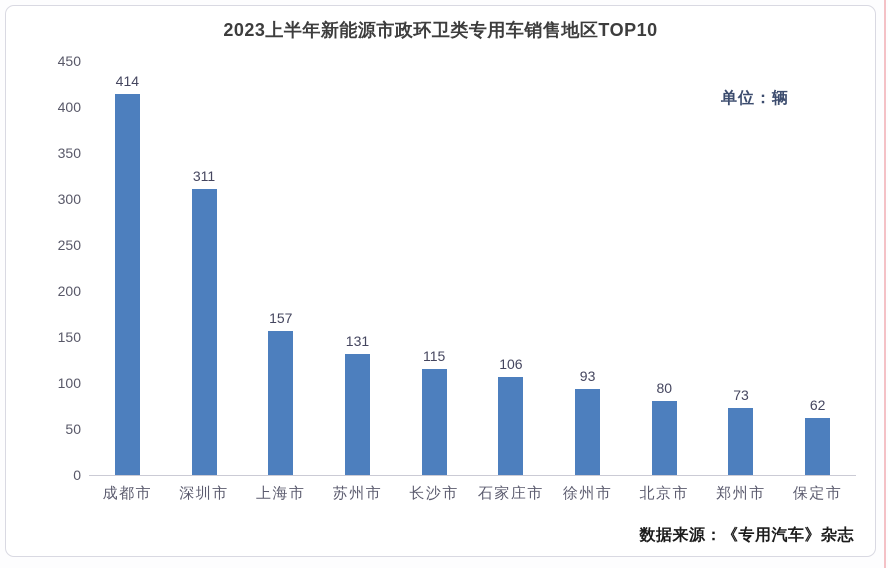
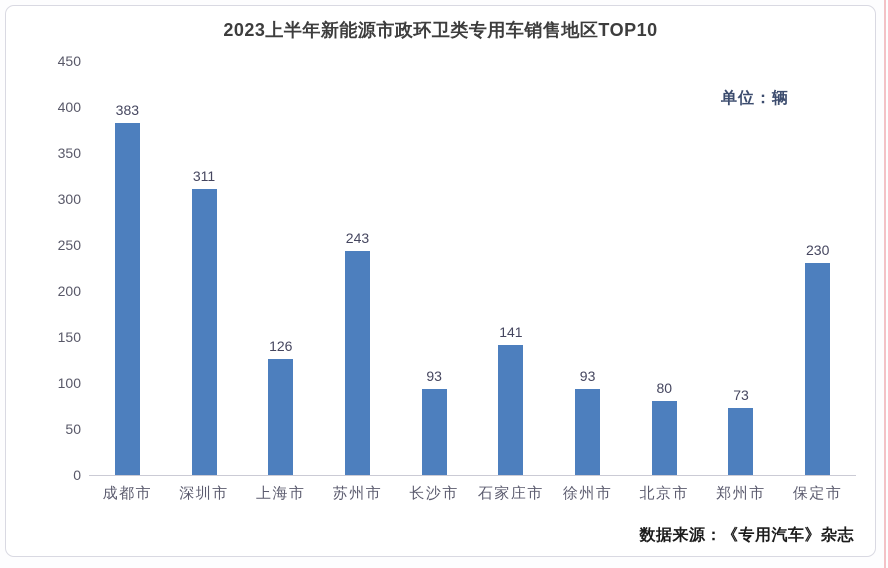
成都市: 414 -> 383
上海市: 157 -> 126
苏州市: 131 -> 243
长沙市: 115 -> 93
石家庄市: 106 -> 141
保定市: 62 -> 230
